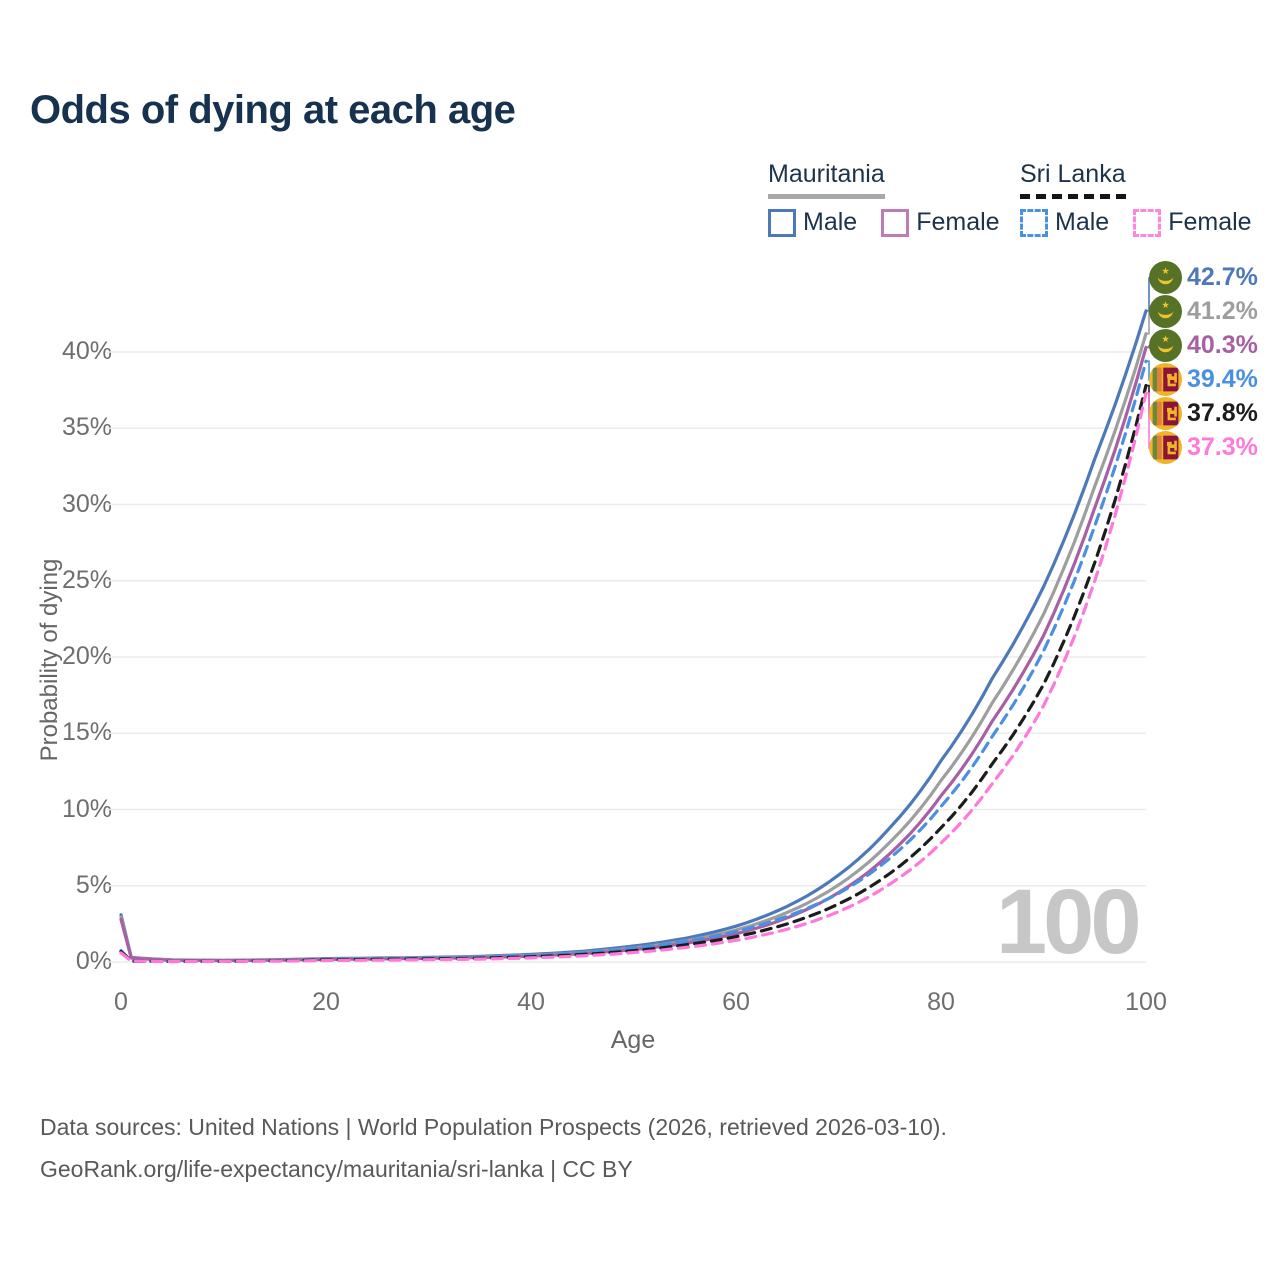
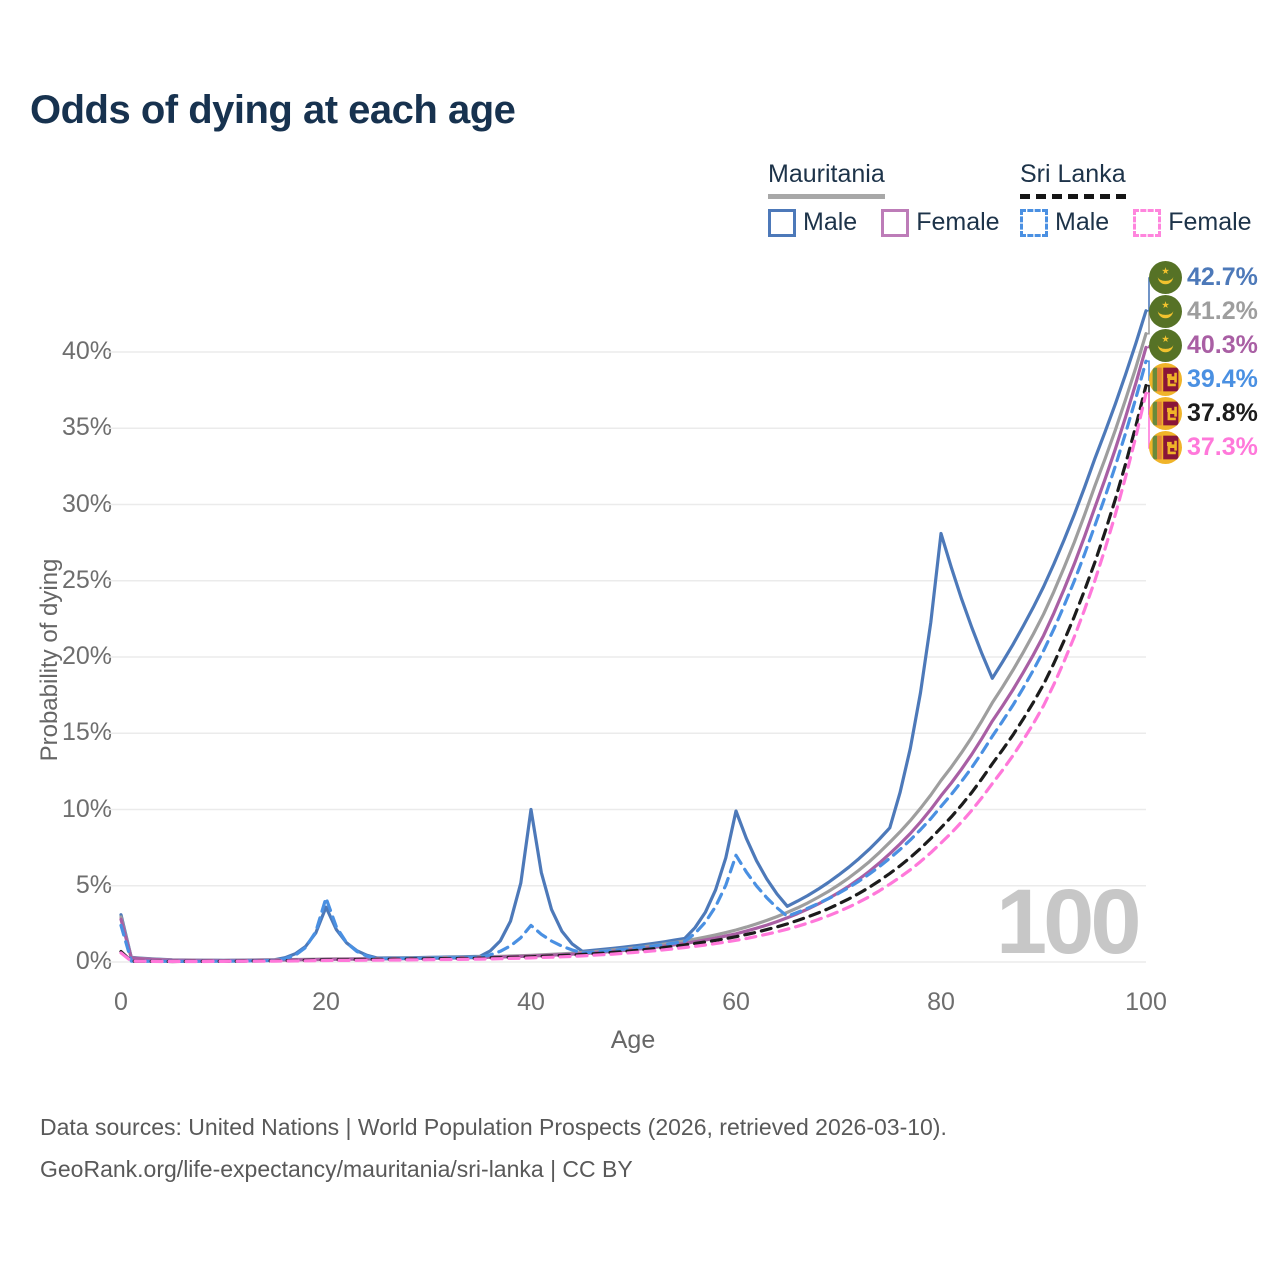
Sri Lanka Male/0: 0.8% -> 2.4%
Mauritania Male/20: 0.2% -> 3.6%
Sri Lanka Male/20: 0.2% -> 4.2%
Mauritania Male/40: 0.5% -> 10.0%
Sri Lanka Male/40: 0.4% -> 2.4%
Mauritania Male/60: 2.4% -> 9.9%
Sri Lanka Male/60: 2.0% -> 7.0%
Mauritania Male/80: 13.2% -> 28.1%
